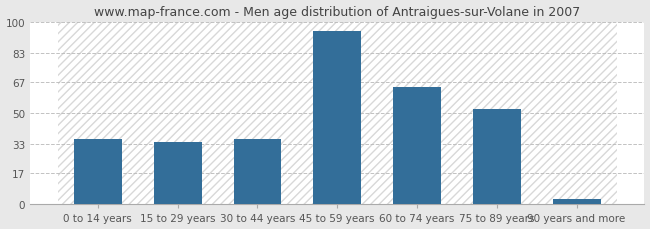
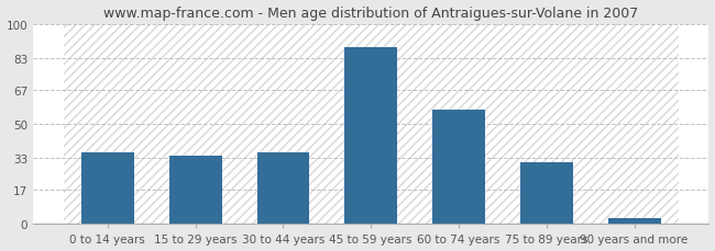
45 to 59 years: 95 -> 88
60 to 74 years: 64 -> 57
75 to 89 years: 52 -> 31
